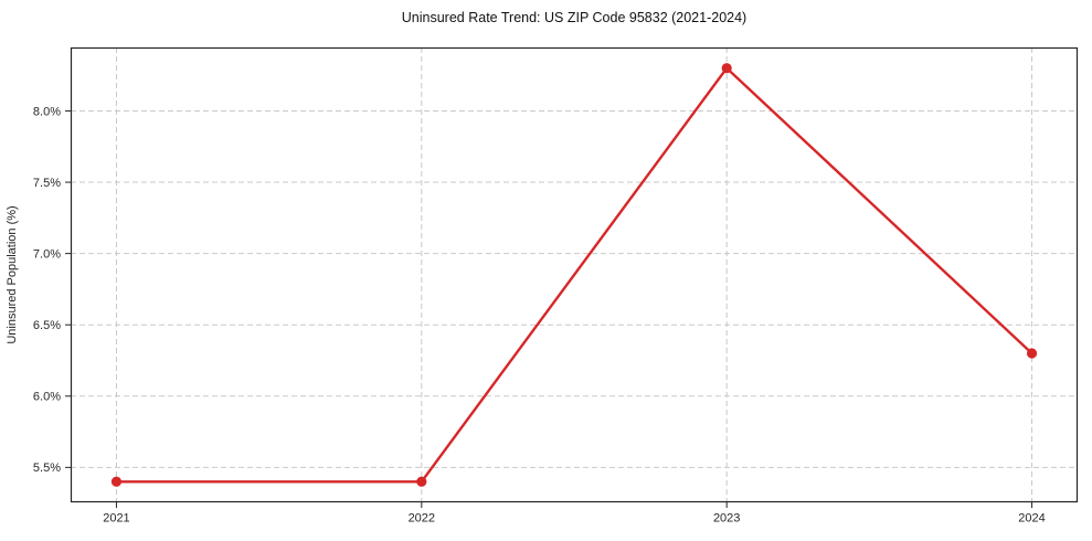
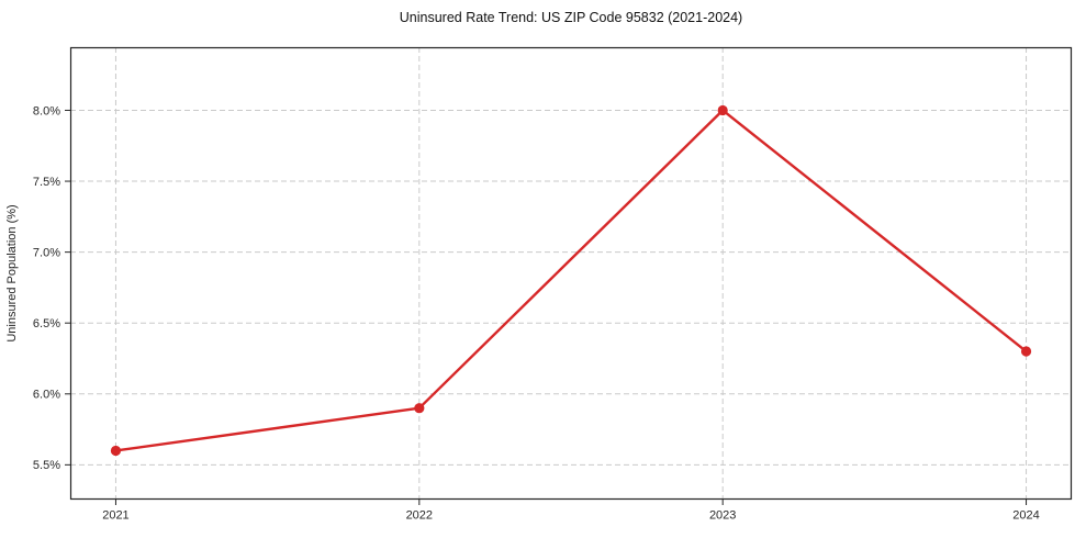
2021: 5.4% -> 5.6%
2022: 5.4% -> 5.9%
2023: 8.3% -> 8.0%
